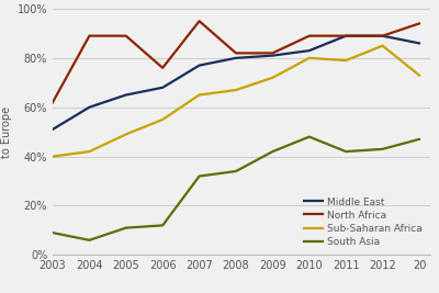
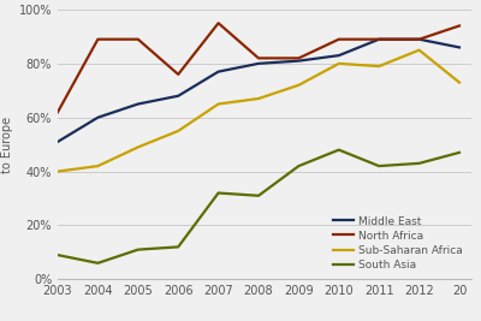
South Asia/2008: 34% -> 31%
